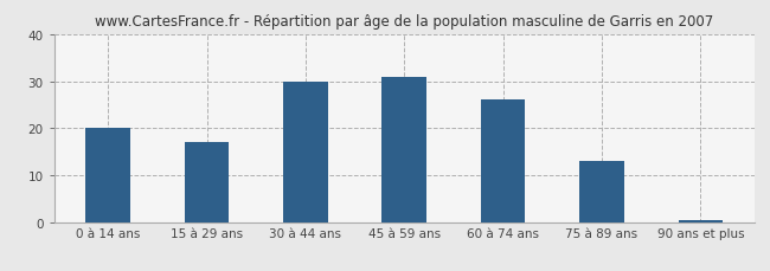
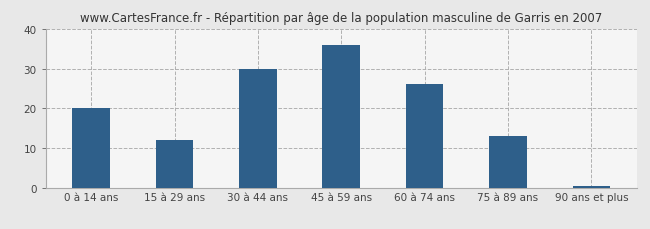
15 à 29 ans: 17.0 -> 12.0
45 à 59 ans: 31.0 -> 36.0
